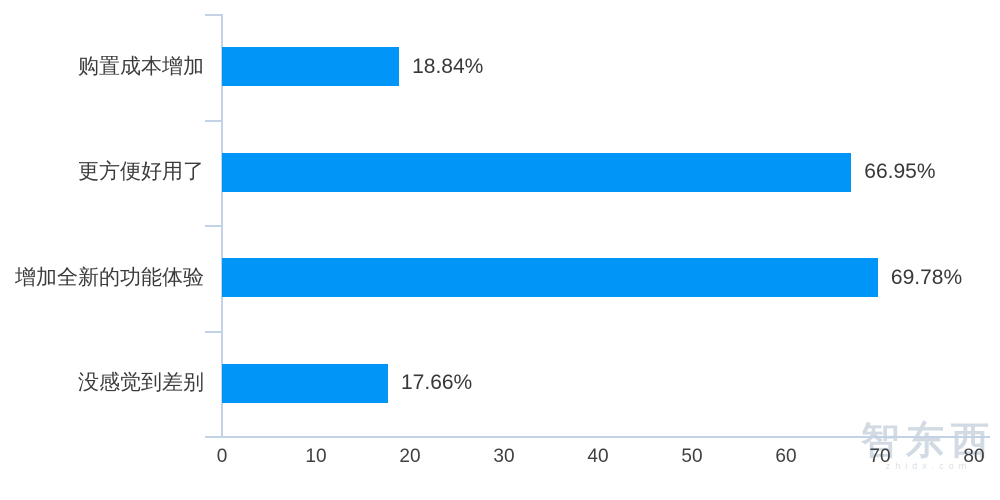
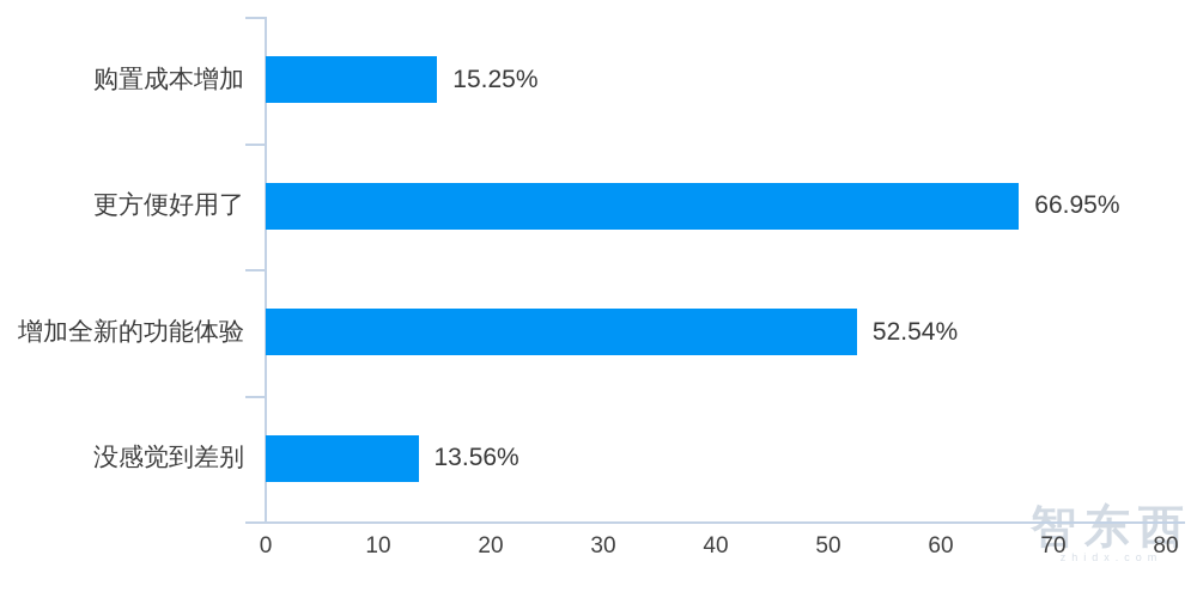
购置成本增加: 18.84% -> 15.25%
增加全新的功能体验: 69.78% -> 52.54%
没感觉到差别: 17.66% -> 13.56%
